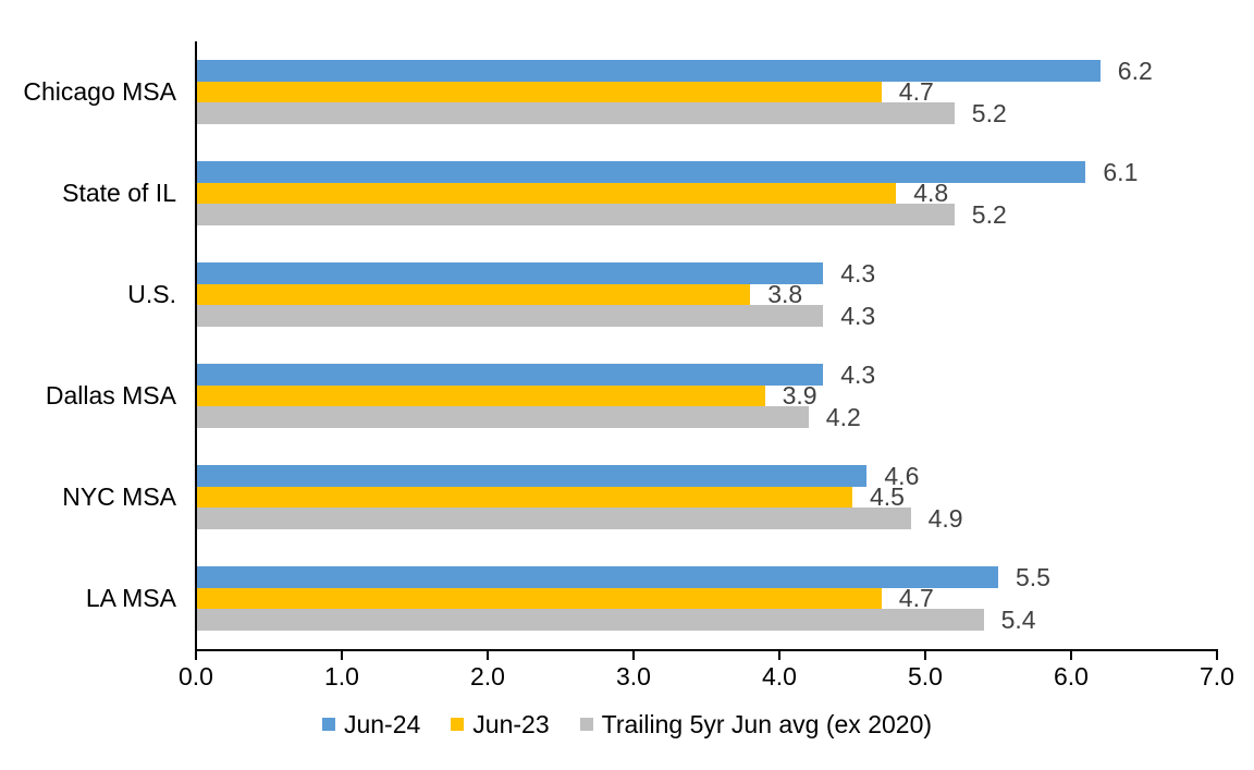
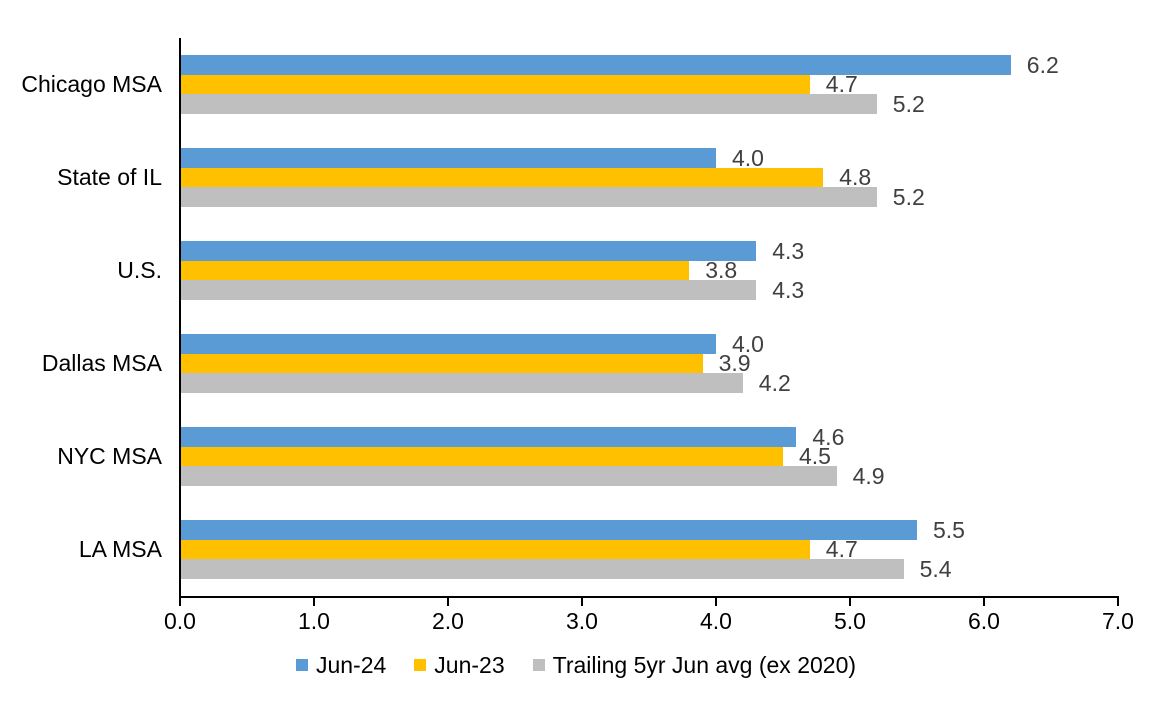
Jun-24/State of IL: 6.1 -> 4.0
Jun-24/Dallas MSA: 4.3 -> 4.0
